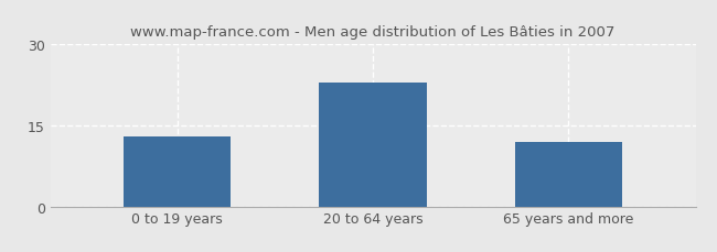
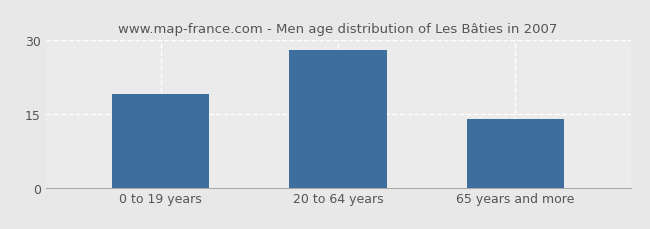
0 to 19 years: 13 -> 19
20 to 64 years: 23 -> 28
65 years and more: 12 -> 14
